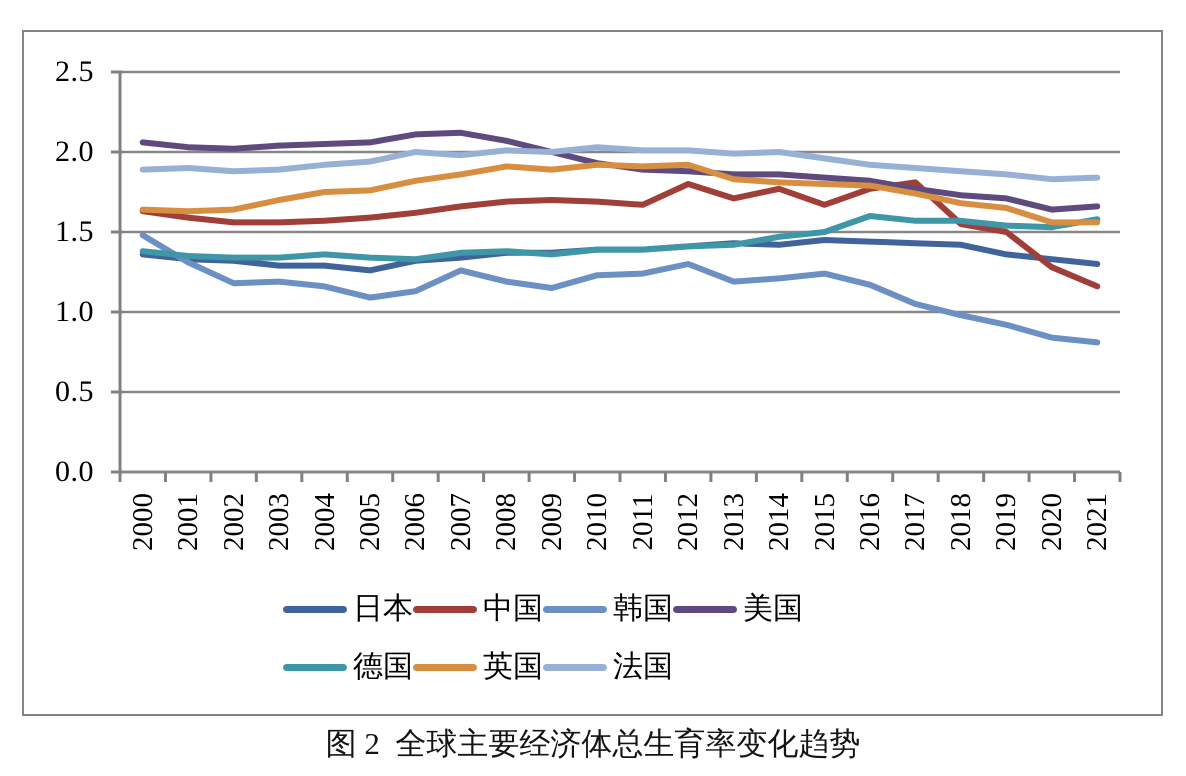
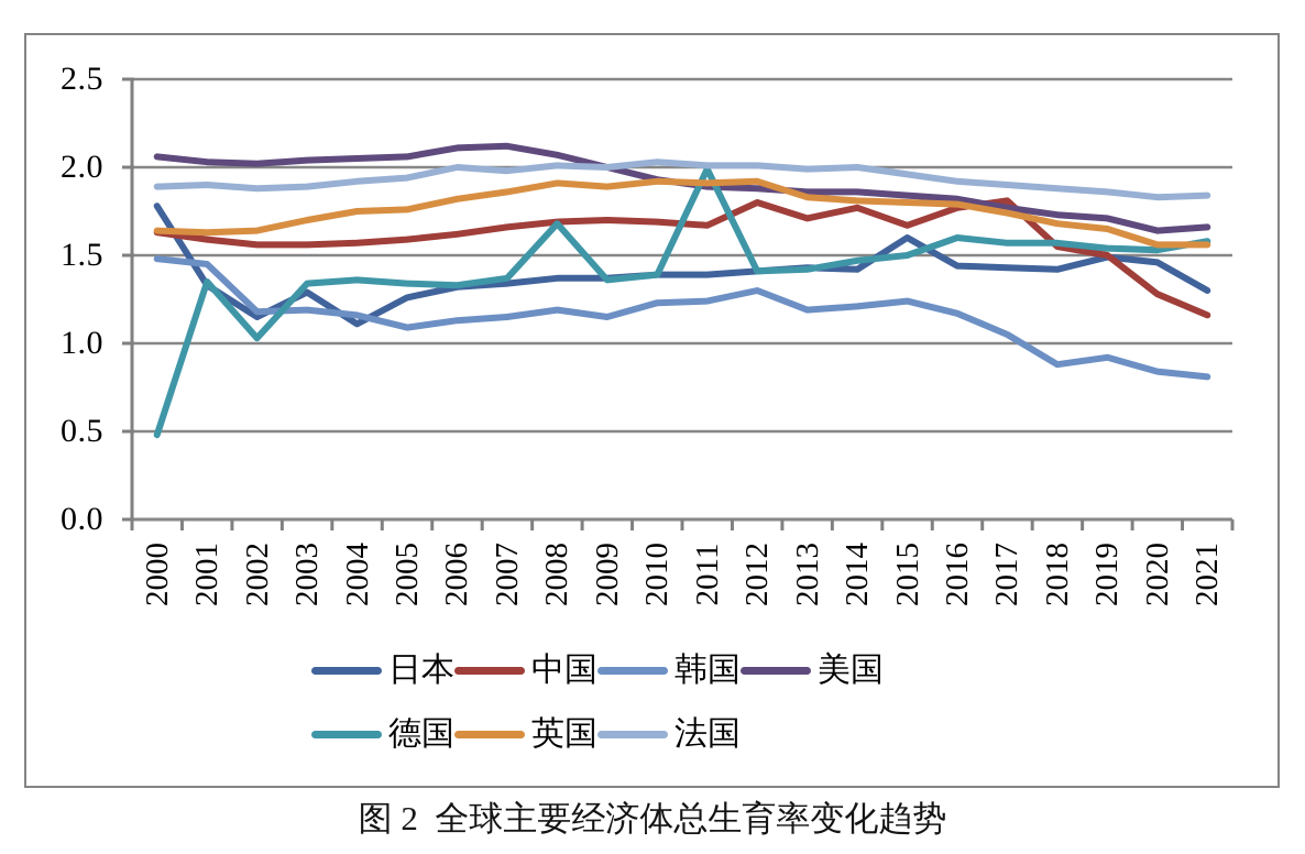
日本/2000: 1.36 -> 1.78
德国/2000: 1.38 -> 0.48
韩国/2001: 1.31 -> 1.45
日本/2002: 1.32 -> 1.15
德国/2002: 1.34 -> 1.03
日本/2004: 1.29 -> 1.11
韩国/2007: 1.26 -> 1.15
德国/2008: 1.38 -> 1.68
德国/2011: 1.39 -> 1.99
日本/2015: 1.45 -> 1.60
韩国/2018: 0.98 -> 0.88
日本/2019: 1.36 -> 1.49
日本/2020: 1.33 -> 1.46
